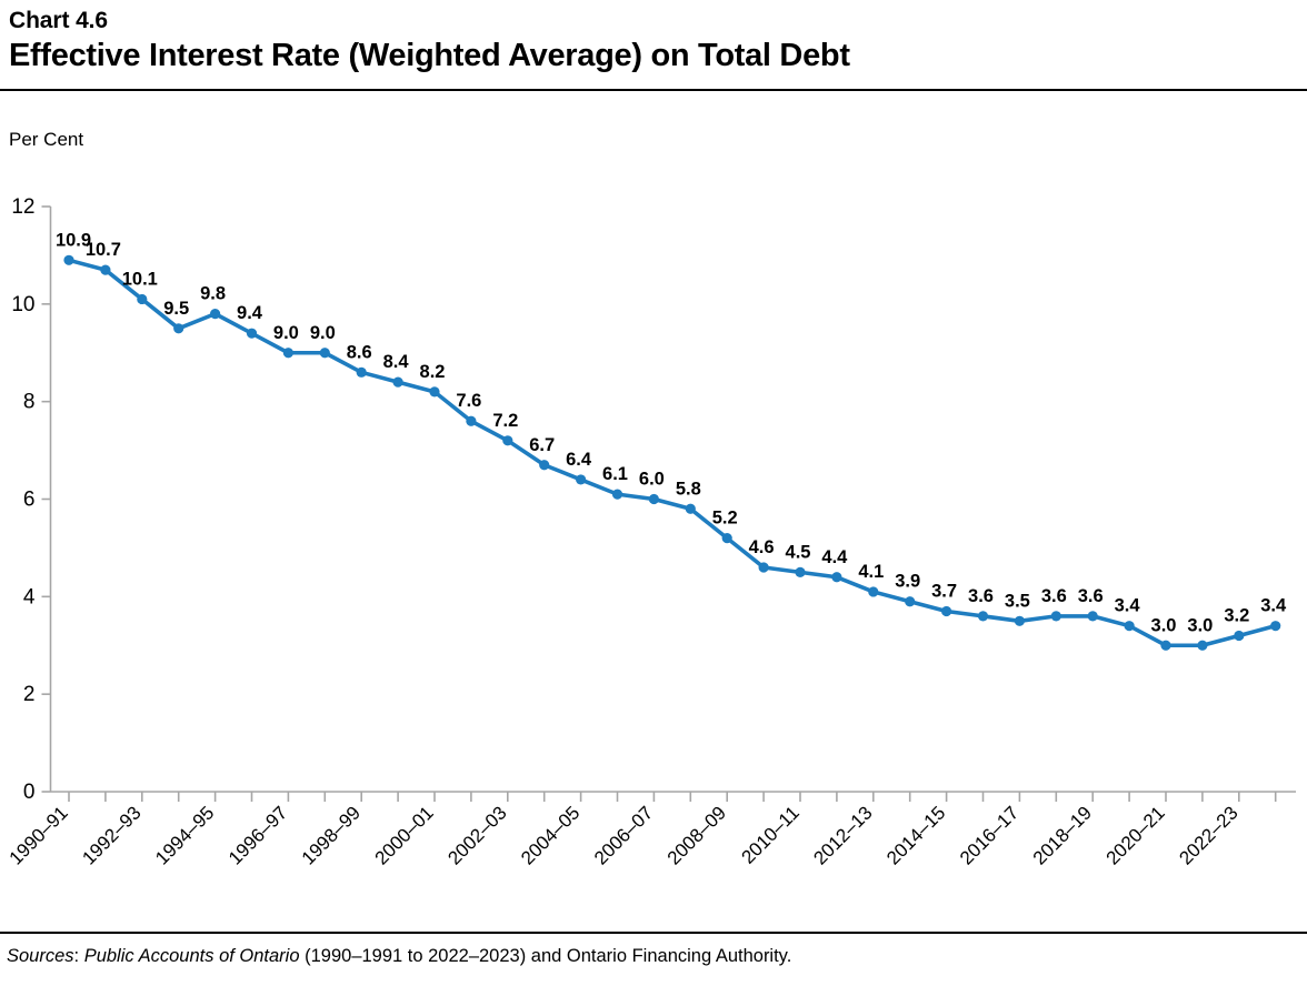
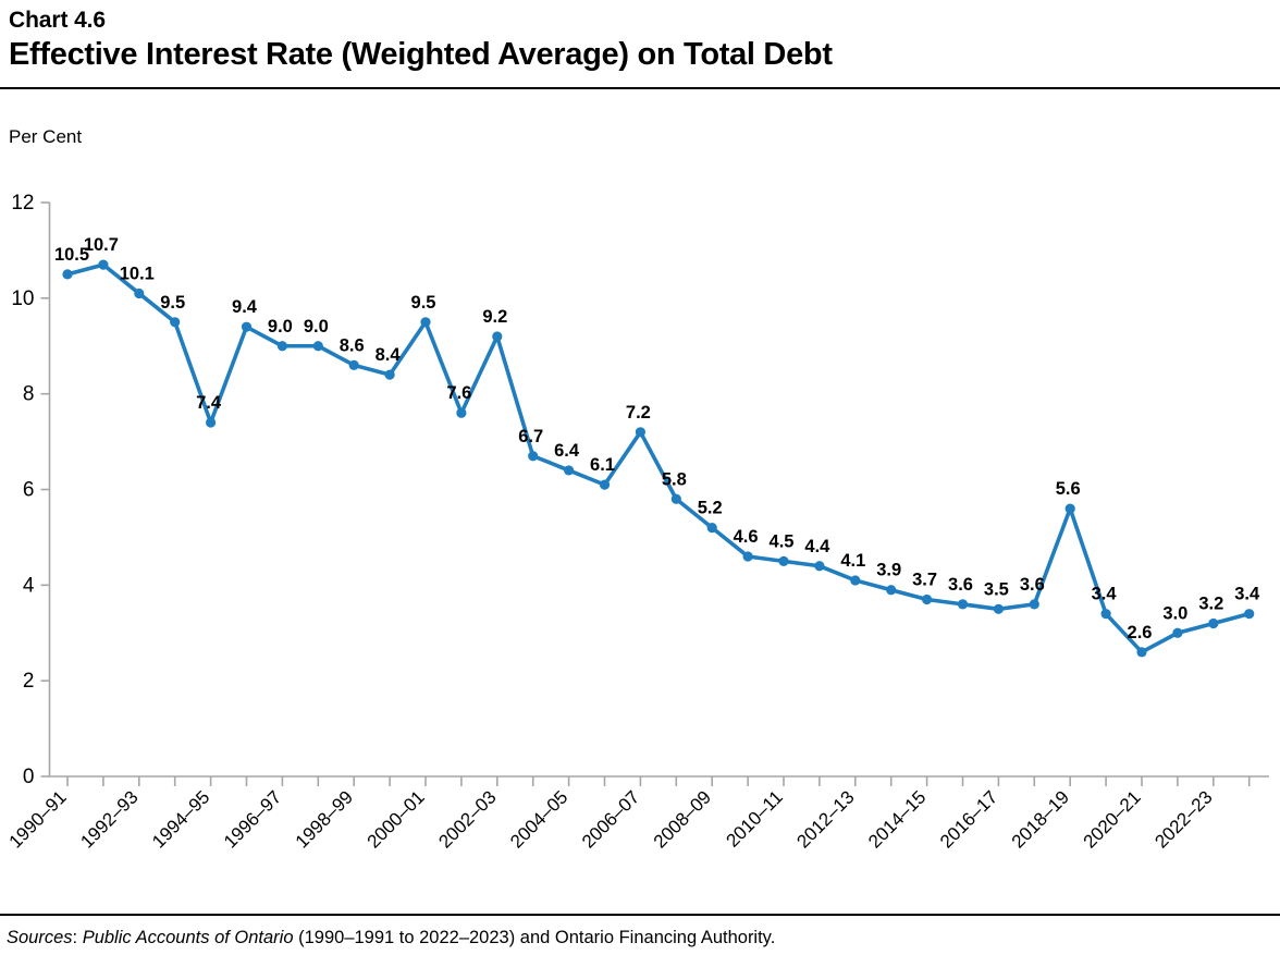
1990–91: 10.9 -> 10.5
1994–95: 9.8 -> 7.4
2000–01: 8.2 -> 9.5
2002–03: 7.2 -> 9.2
2006–07: 6.0 -> 7.2
2018–19: 3.6 -> 5.6
2020–21: 3.0 -> 2.6
